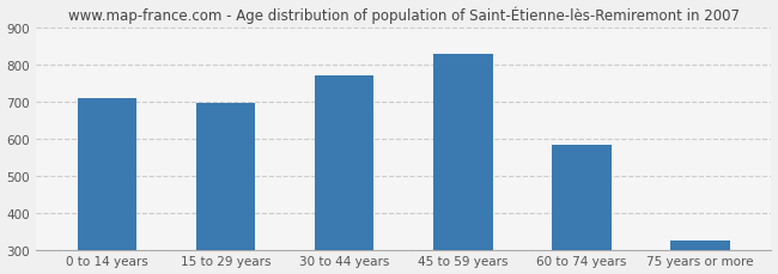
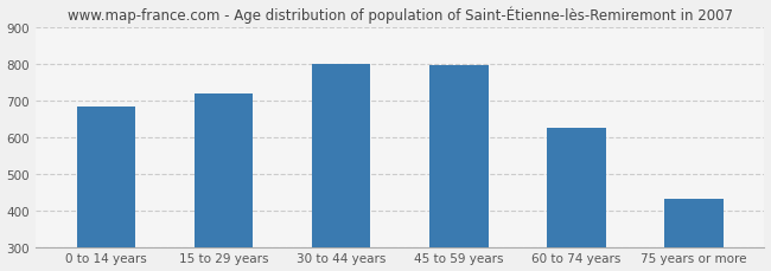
0 to 14 years: 710 -> 685
15 to 29 years: 695 -> 720
30 to 44 years: 770 -> 800
45 to 59 years: 828 -> 795
60 to 74 years: 583 -> 625
75 years or more: 323 -> 430
